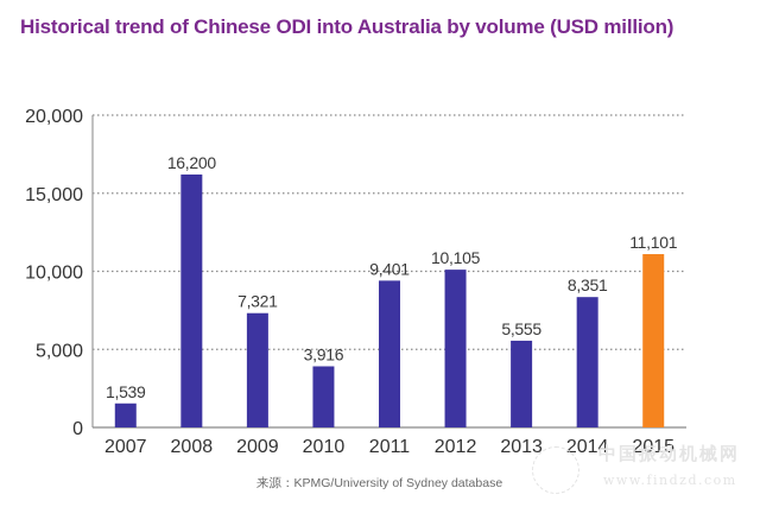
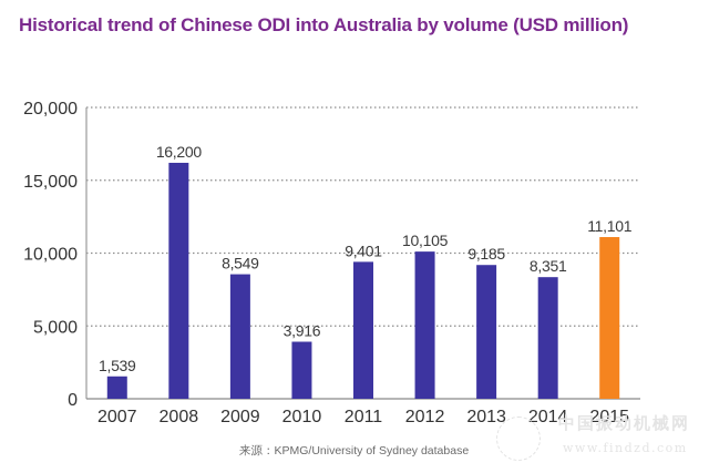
2009: 7,321 -> 8,549
2013: 5,555 -> 9,185
